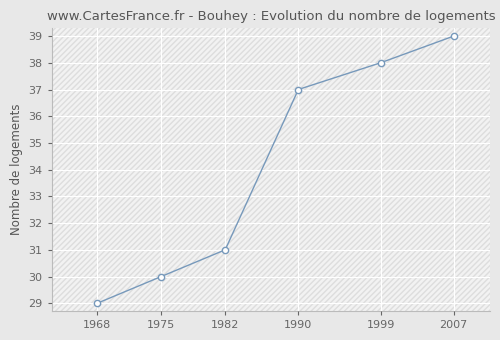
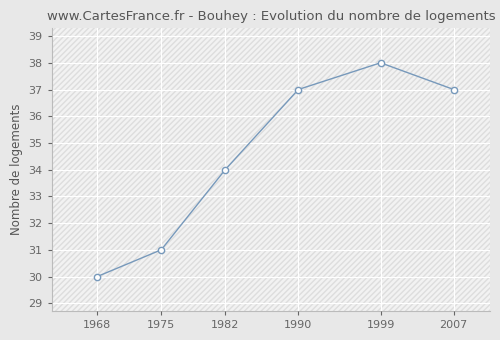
1968: 29 -> 30
1975: 30 -> 31
1982: 31 -> 34
2007: 39 -> 37
